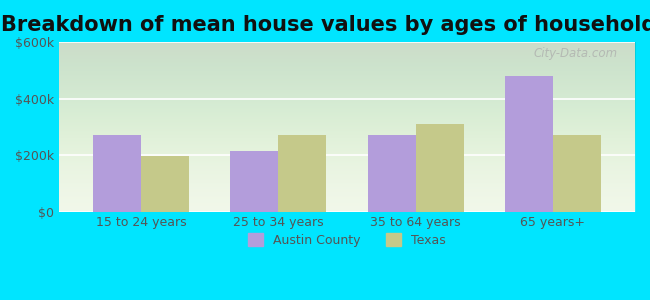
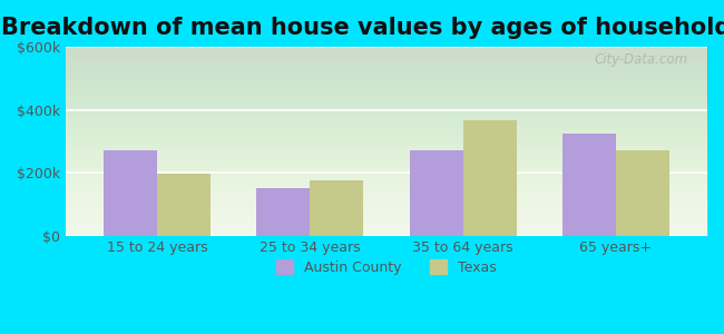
Austin County/25 to 34 years: $215k -> $150k
Texas/25 to 34 years: $270k -> $175k
Texas/35 to 64 years: $310k -> $365k
Austin County/65 years+: $480k -> $325k
